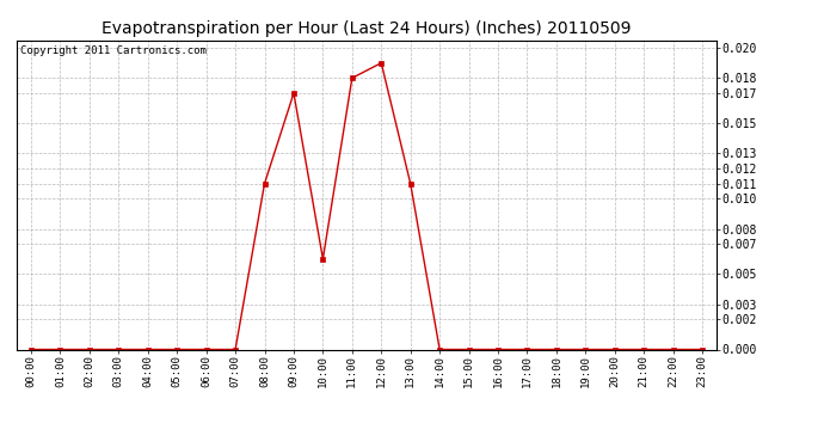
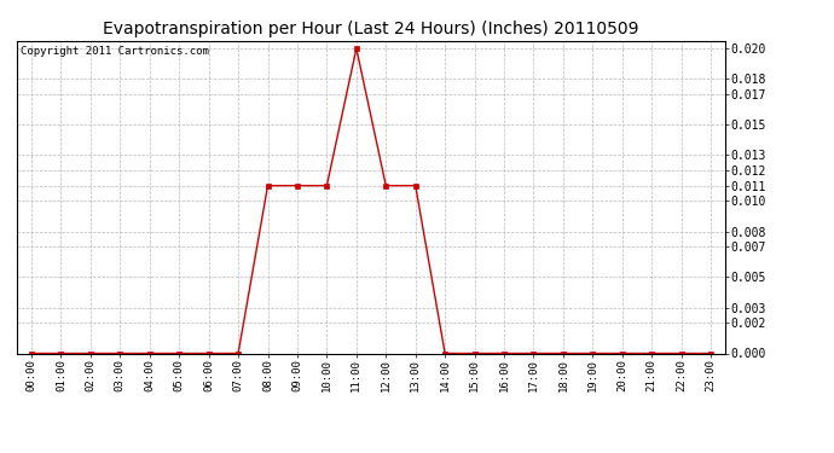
09:00: 0.017 -> 0.011
10:00: 0.006 -> 0.011
11:00: 0.018 -> 0.020
12:00: 0.019 -> 0.011
